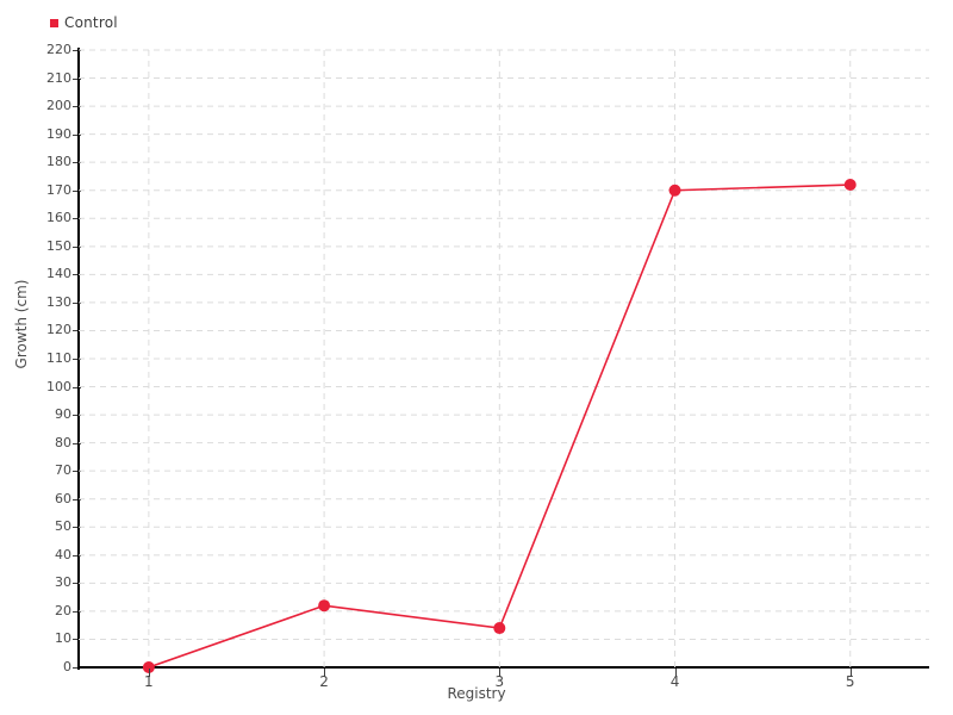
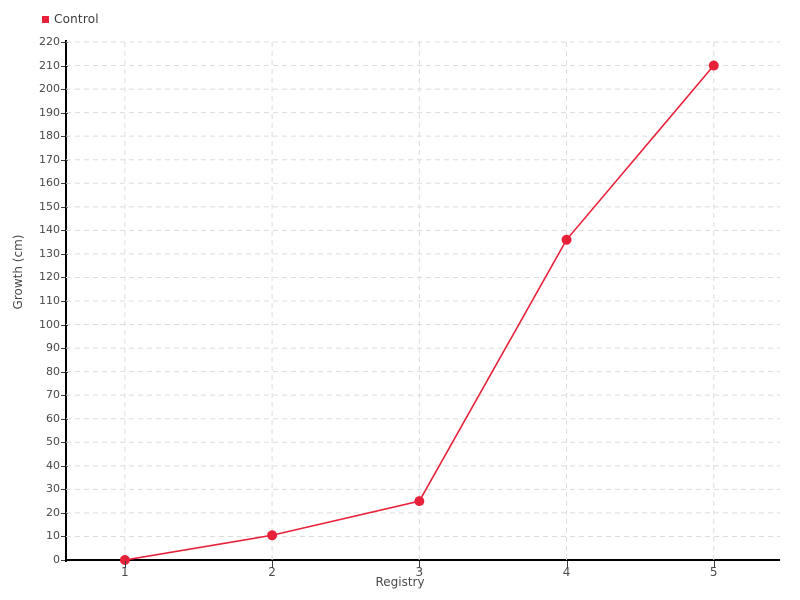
2: 22 -> 10
3: 14 -> 25
4: 170 -> 136
5: 172 -> 210
